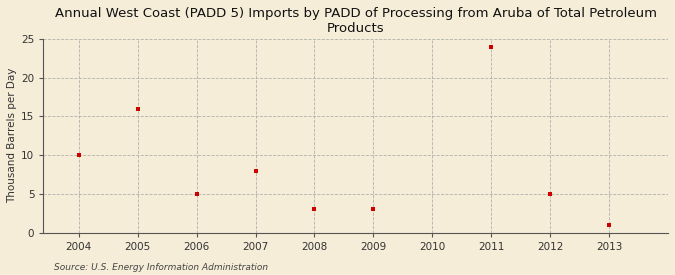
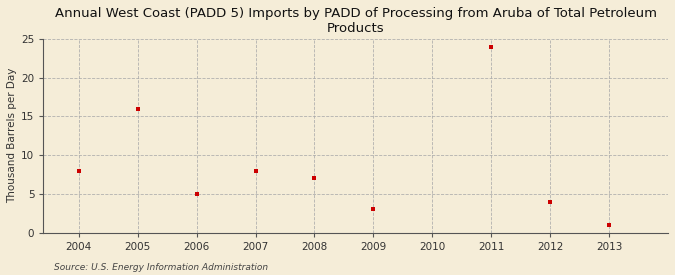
2004: 10 -> 8
2008: 3 -> 7
2012: 5 -> 4
